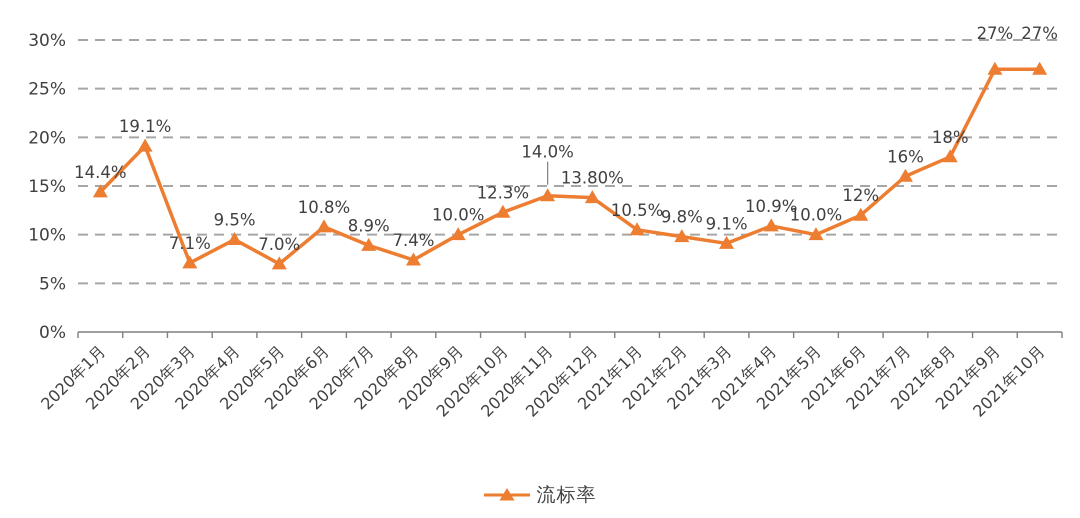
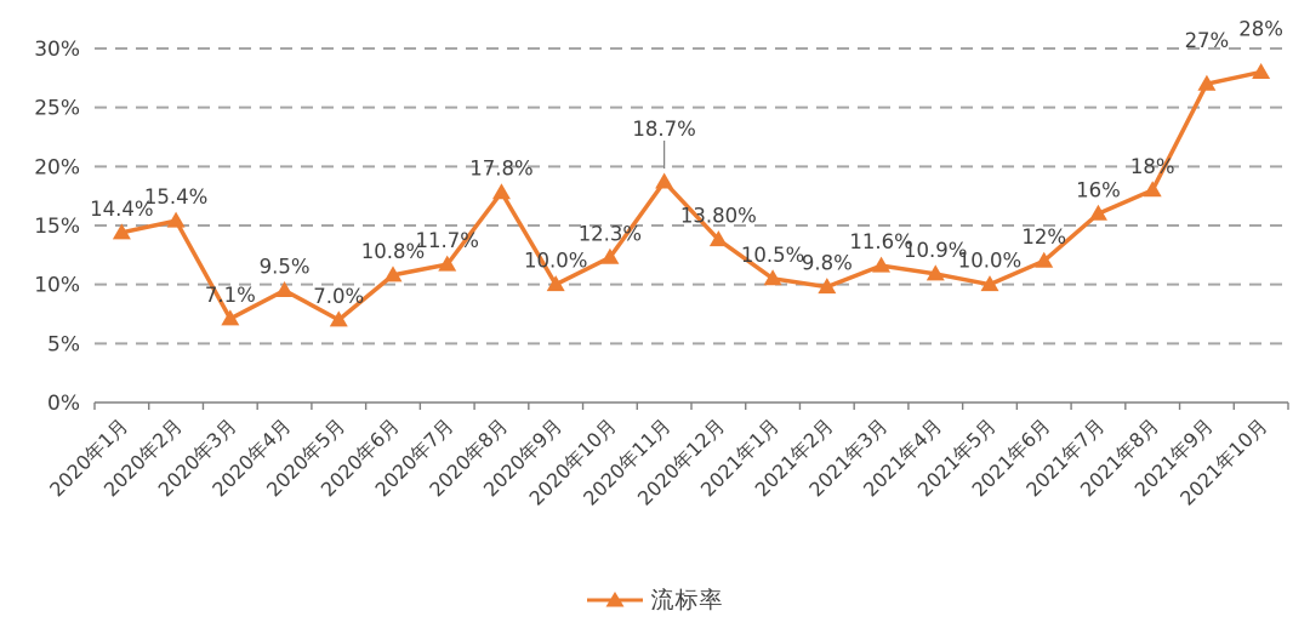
2020年2月: 19.1% -> 15.4%
2020年7月: 8.9% -> 11.7%
2020年8月: 7.4% -> 17.8%
2020年11月: 14.0% -> 18.7%
2021年3月: 9.1% -> 11.6%
2021年10月: 27% -> 28%
